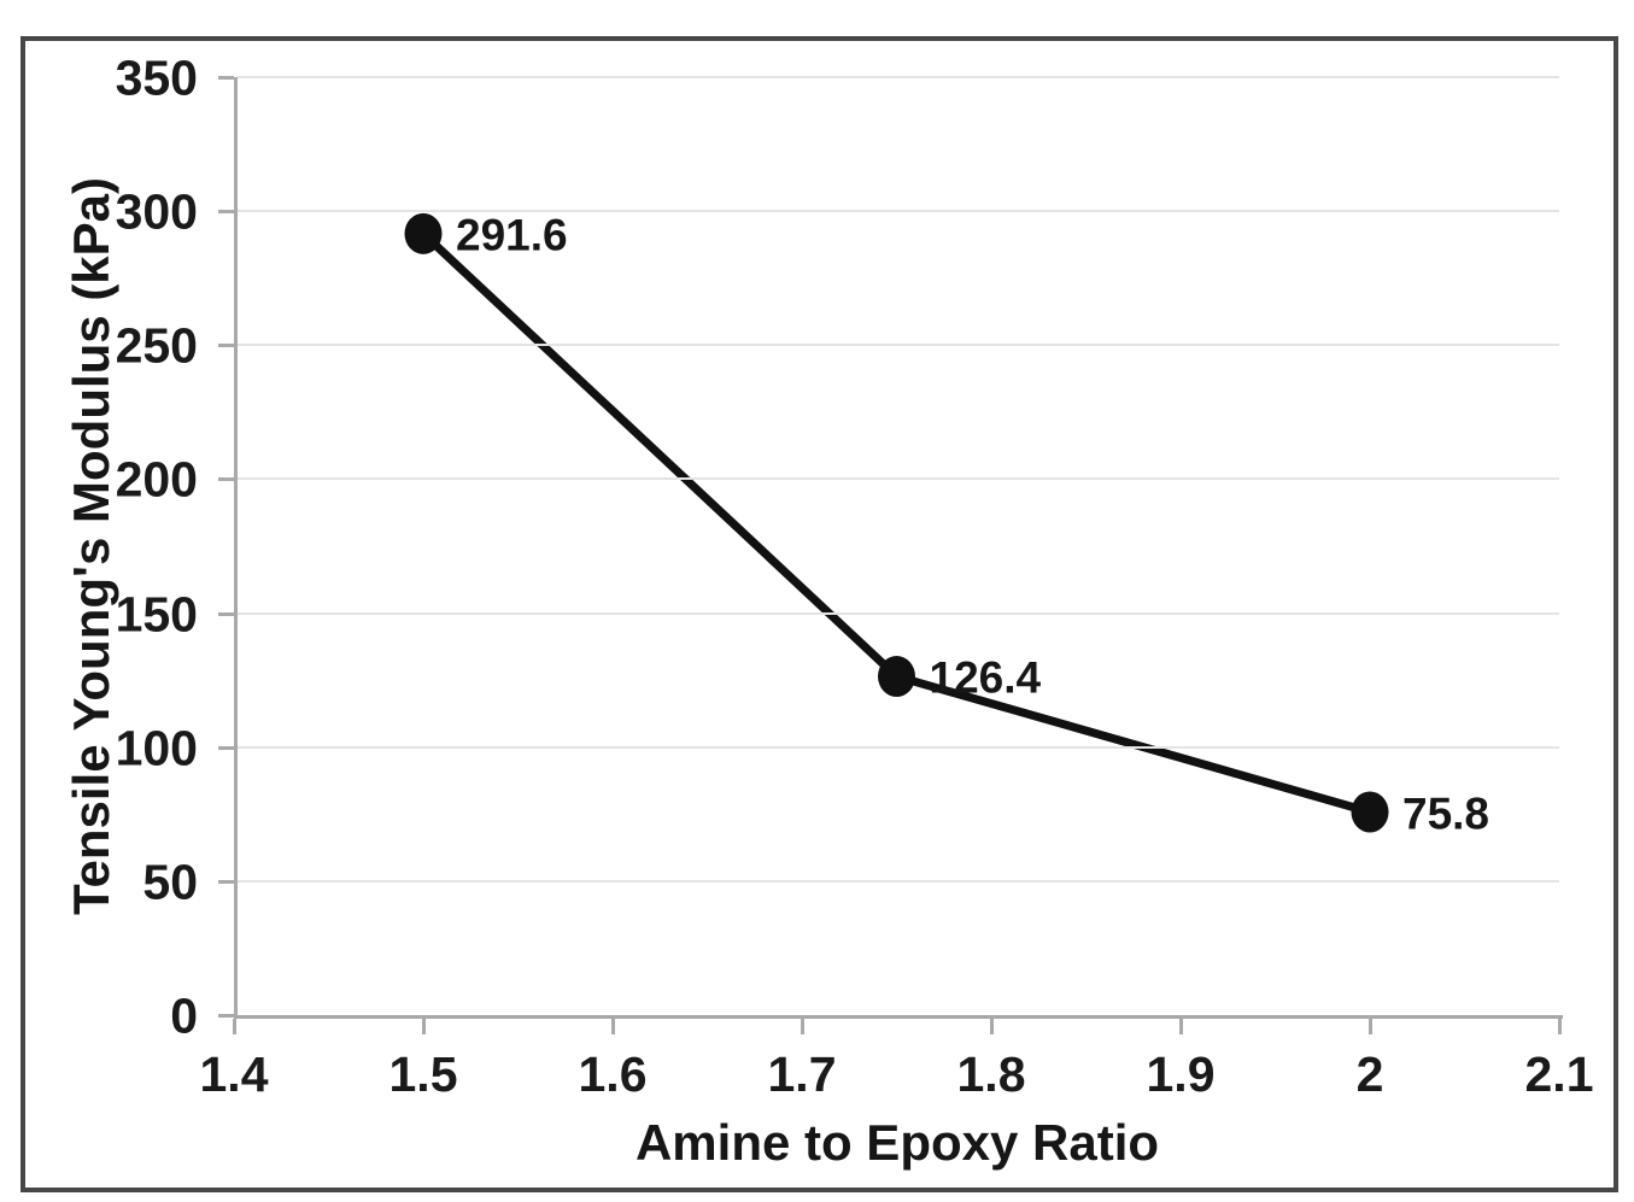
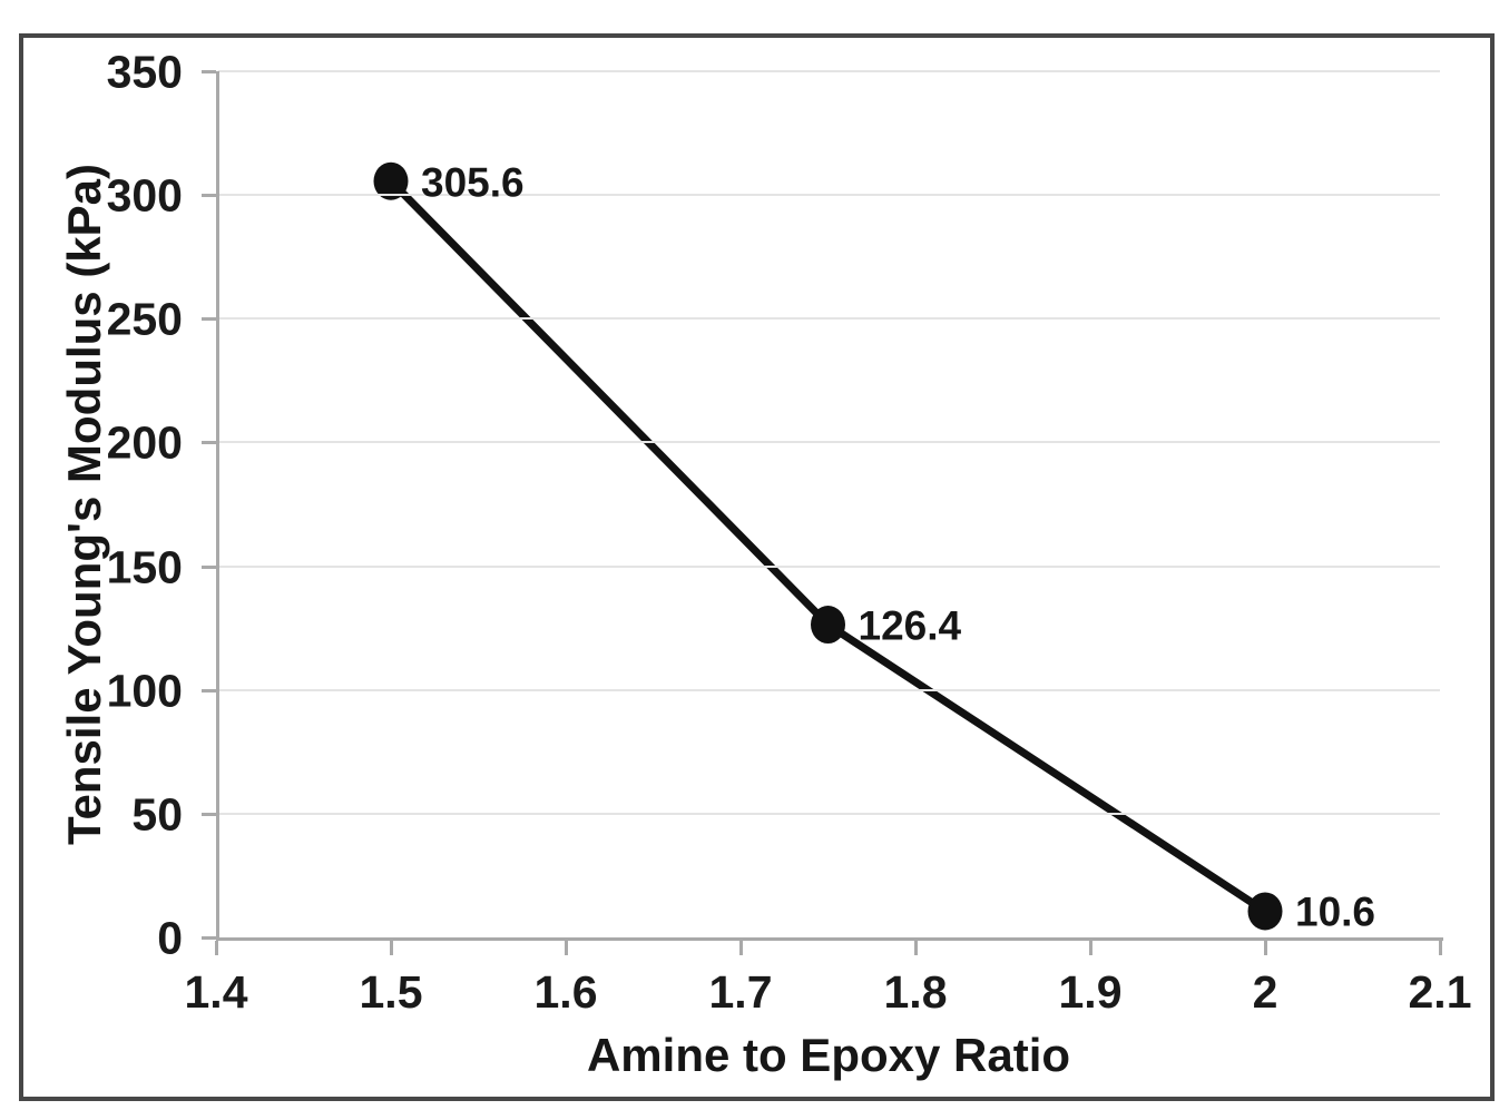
1.5: 291.6 -> 305.6
2: 75.8 -> 10.6
